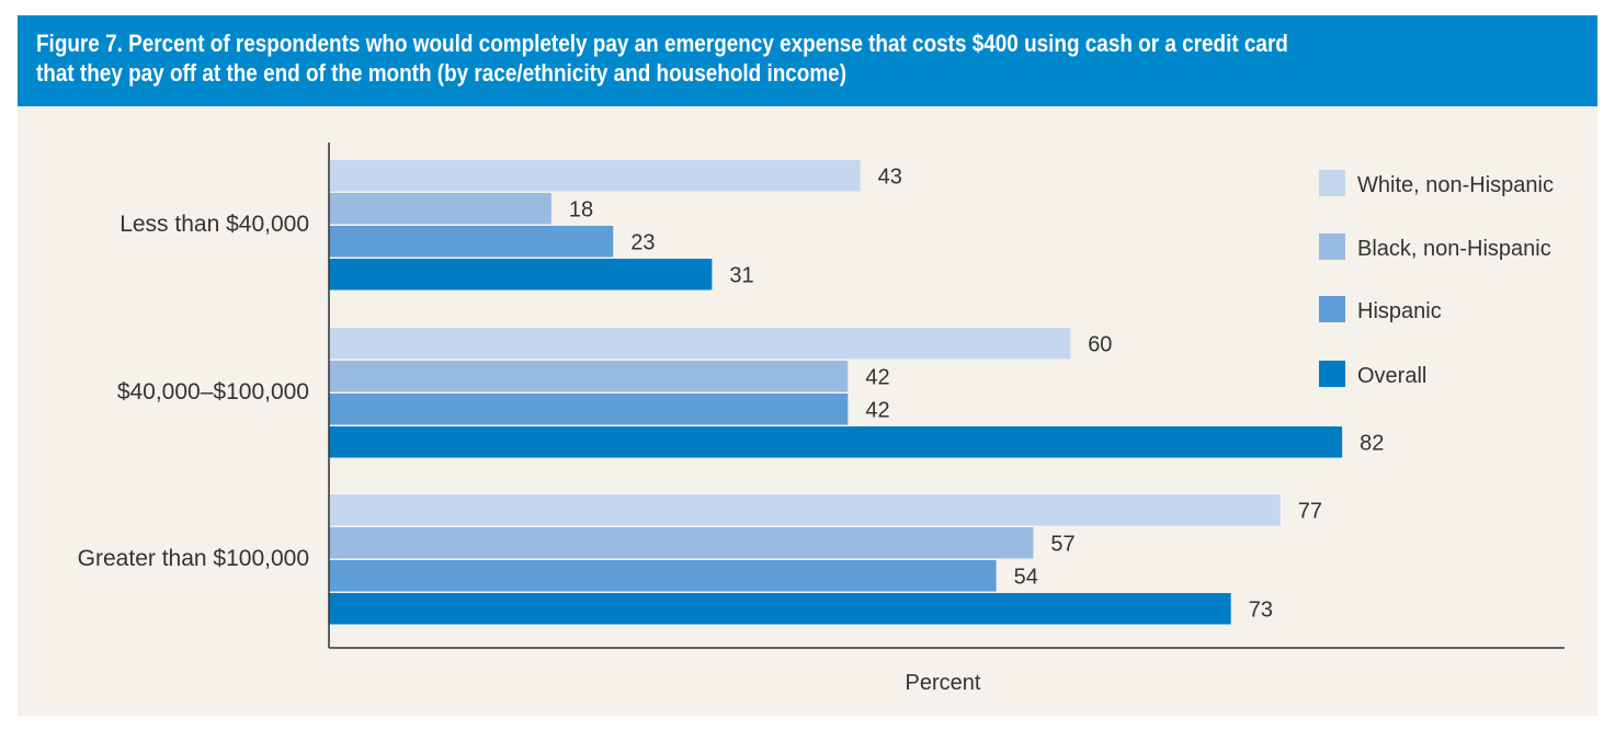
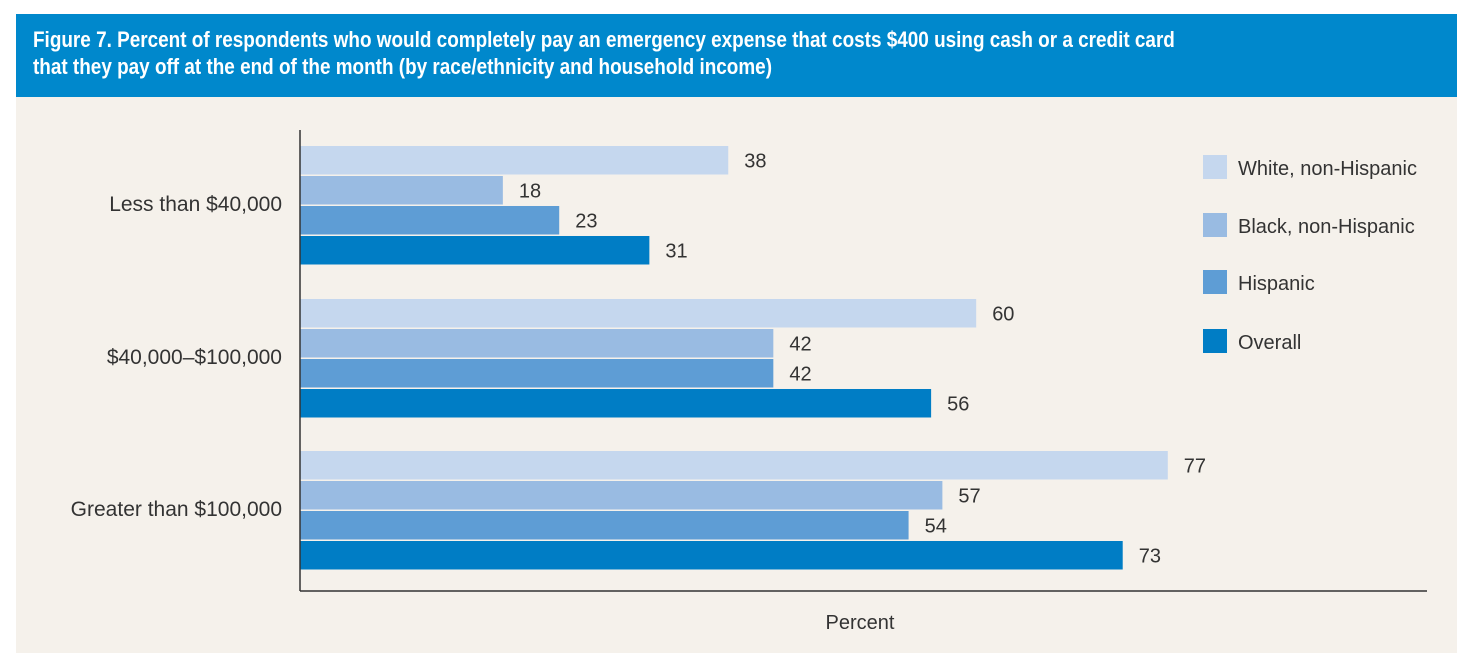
White, non-Hispanic/Less than $40,000: 43 -> 38
Overall/$40,000–$100,000: 82 -> 56
